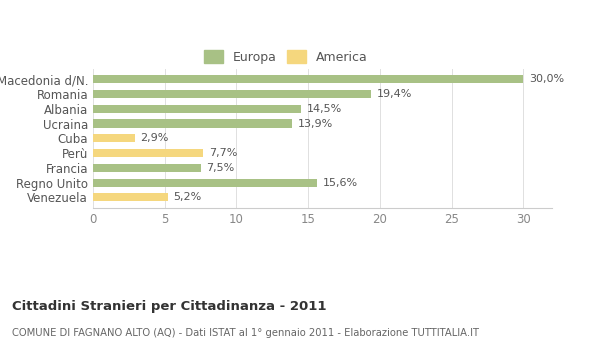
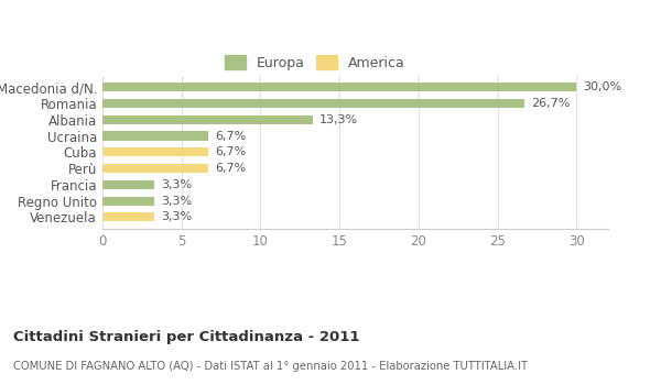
Romania: 19,4% -> 26,7%
Albania: 14,5% -> 13,3%
Ucraina: 13,9% -> 6,7%
Cuba: 2,9% -> 6,7%
Perù: 7,7% -> 6,7%
Francia: 7,5% -> 3,3%
Regno Unito: 15,6% -> 3,3%
Venezuela: 5,2% -> 3,3%
